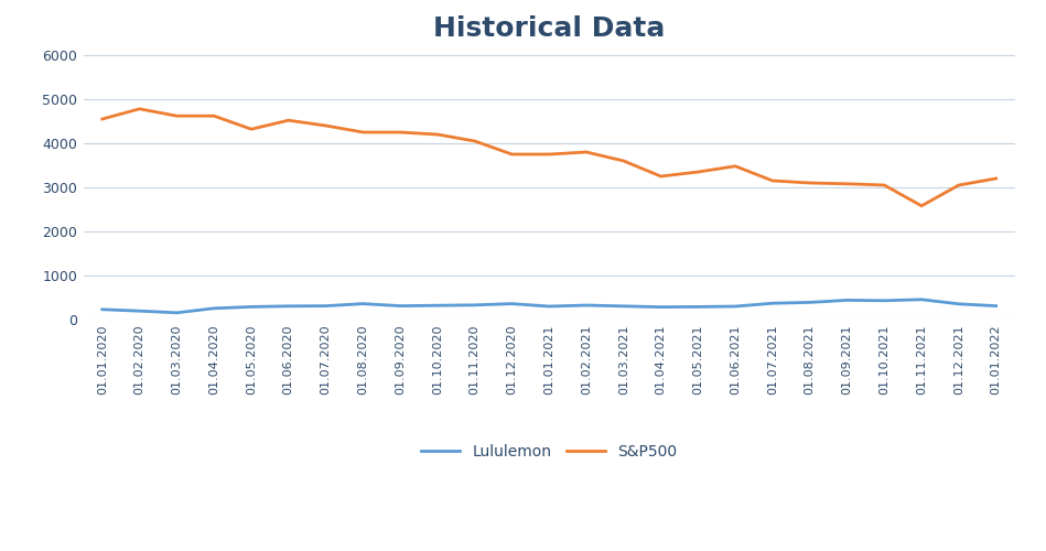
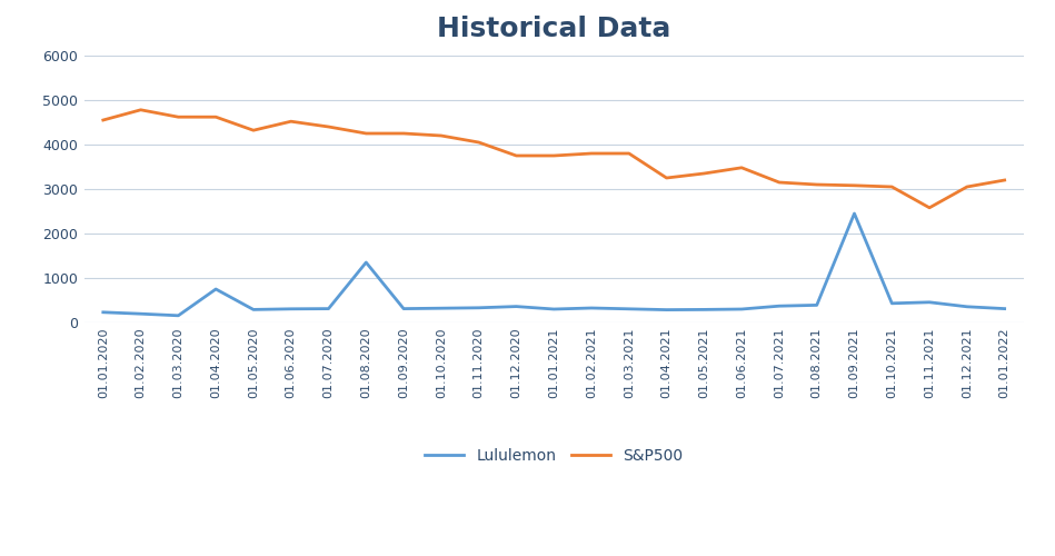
Lululemon/01.04.2020: 260 -> 750
Lululemon/01.08.2020: 360 -> 1350
S&P500/01.03.2021: 3600 -> 3800
Lululemon/01.09.2021: 440 -> 2450
